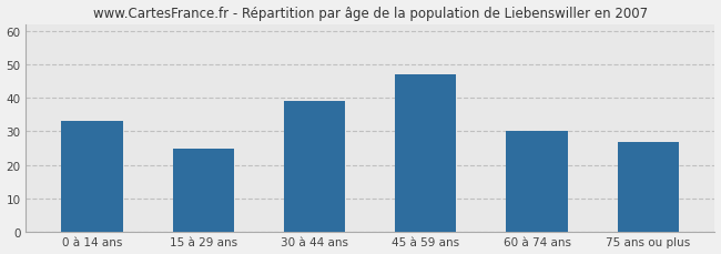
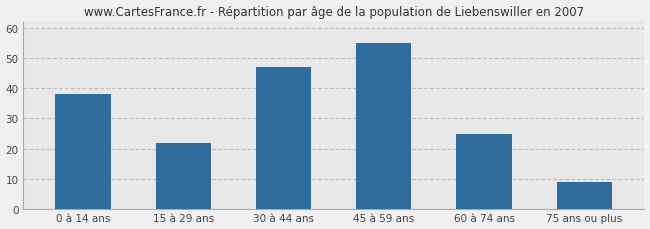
0 à 14 ans: 33 -> 38
15 à 29 ans: 25 -> 22
30 à 44 ans: 39 -> 47
45 à 59 ans: 47 -> 55
60 à 74 ans: 30 -> 25
75 ans ou plus: 27 -> 9
